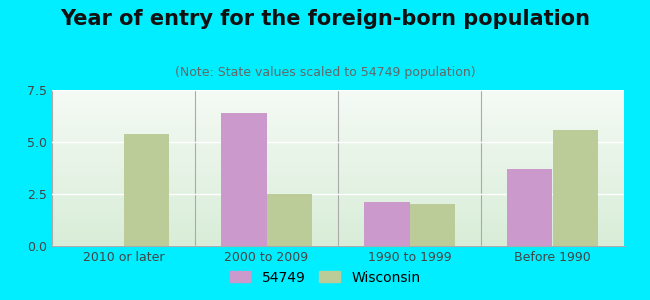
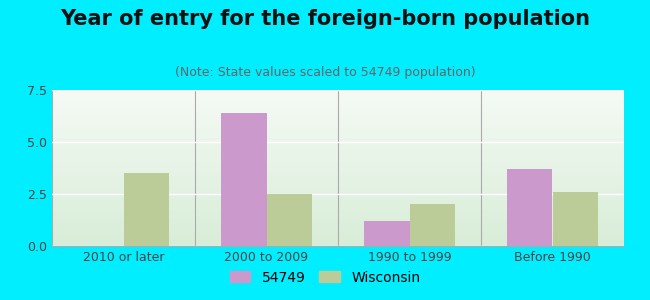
Wisconsin/2010 or later: 5.4 -> 3.5
54749/1990 to 1999: 2.1 -> 1.2
Wisconsin/Before 1990: 5.6 -> 2.6
